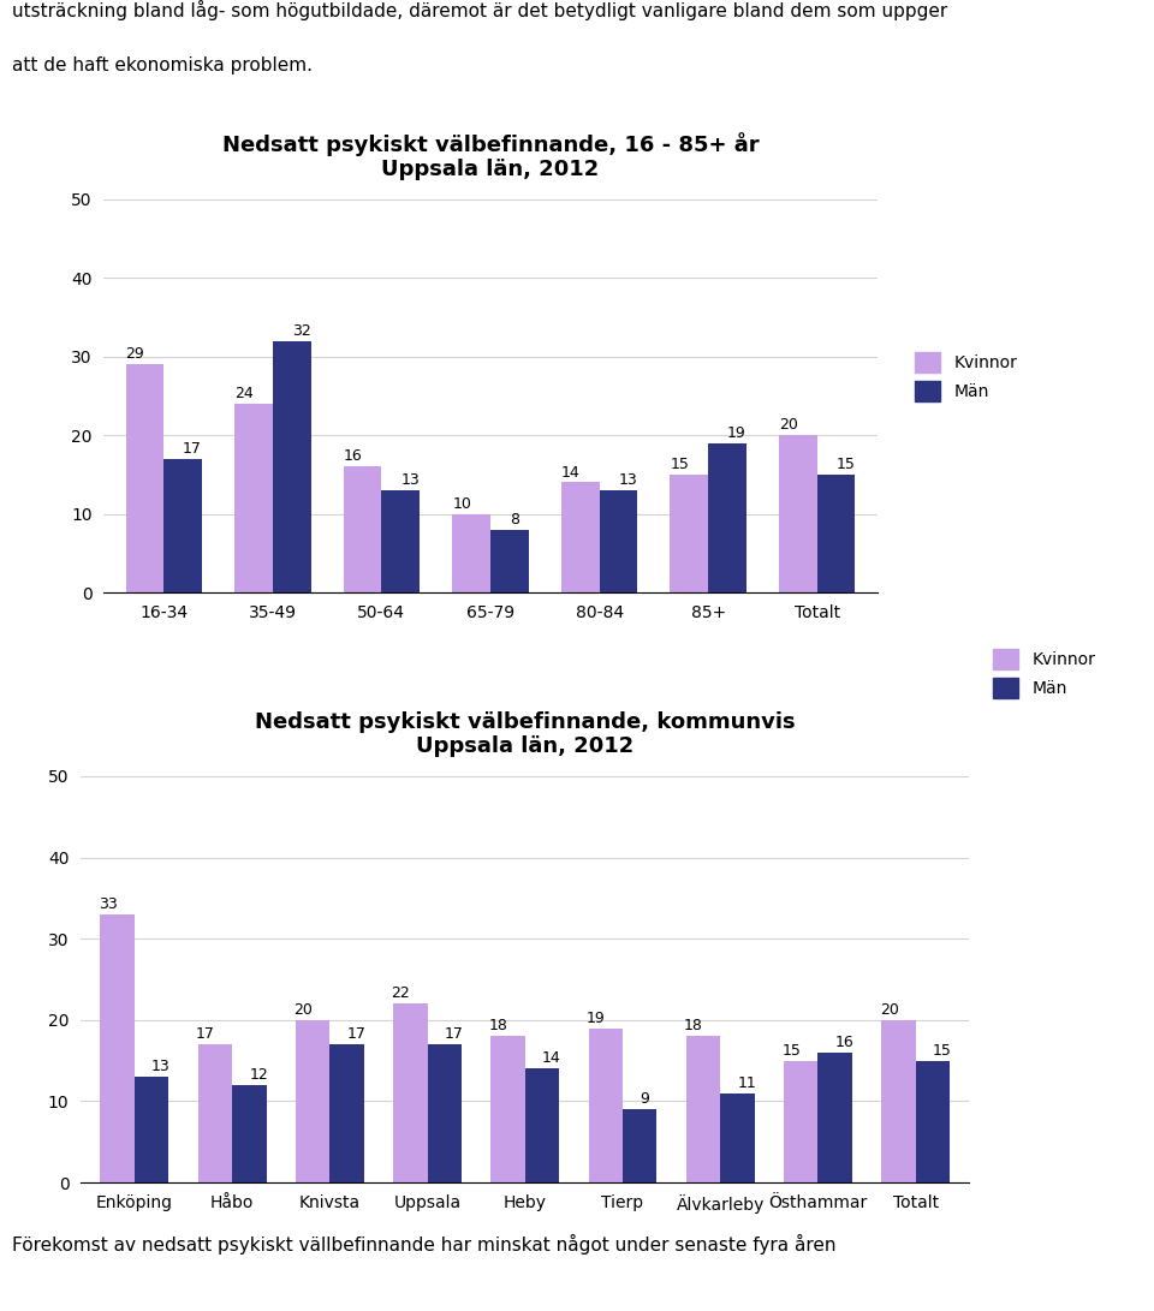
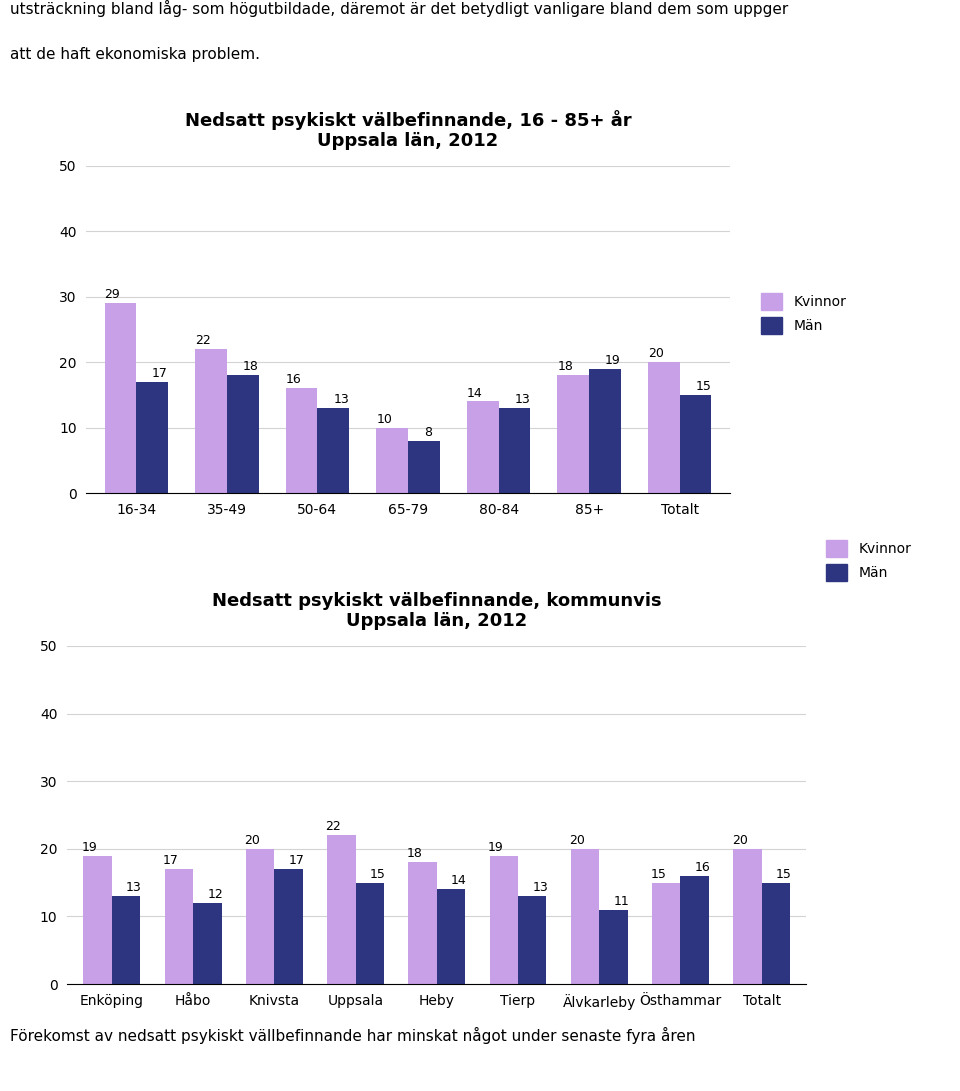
Kvinnor/35-49: 24 -> 22
Män/35-49: 32 -> 18
Kvinnor/85+: 15 -> 18
Nedsatt psykiskt välbefinnande, kommunvis Uppsala län, 2012/Kvinnor/Enköping: 33 -> 19
Nedsatt psykiskt välbefinnande, kommunvis Uppsala län, 2012/Män/Uppsala: 17 -> 15
Nedsatt psykiskt välbefinnande, kommunvis Uppsala län, 2012/Män/Tierp: 9 -> 13
Nedsatt psykiskt välbefinnande, kommunvis Uppsala län, 2012/Kvinnor/Älvkarleby: 18 -> 20
